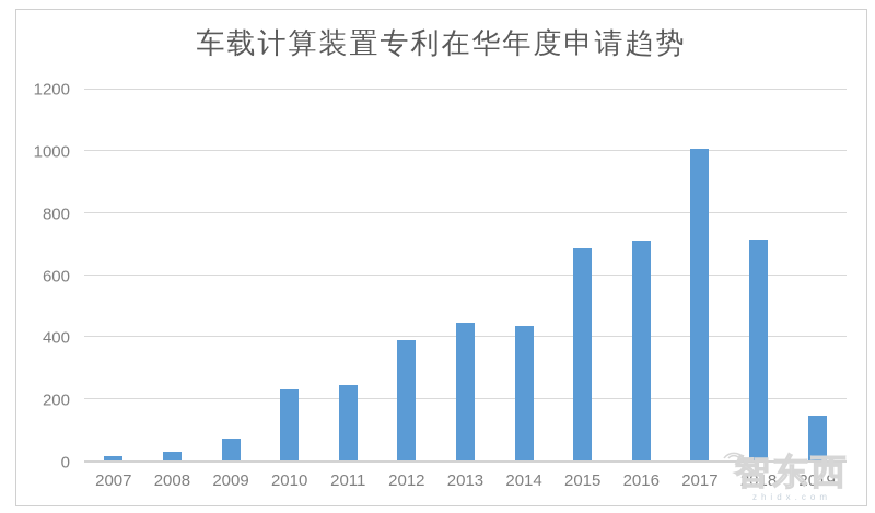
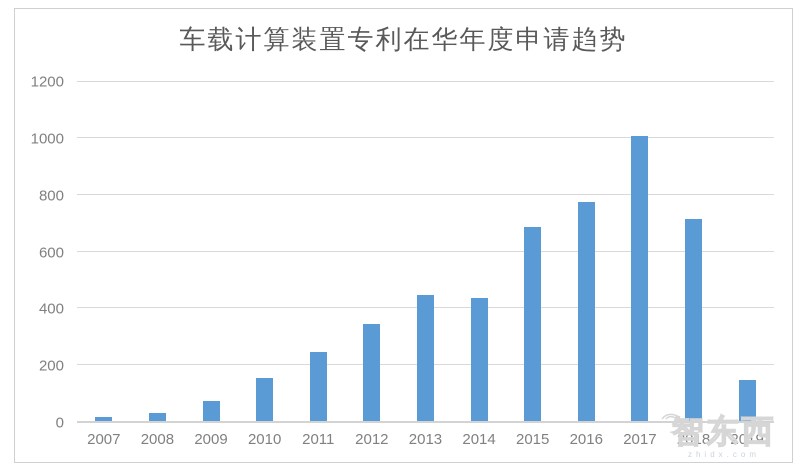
2010: 230 -> 150
2012: 390 -> 340
2016: 710 -> 780
